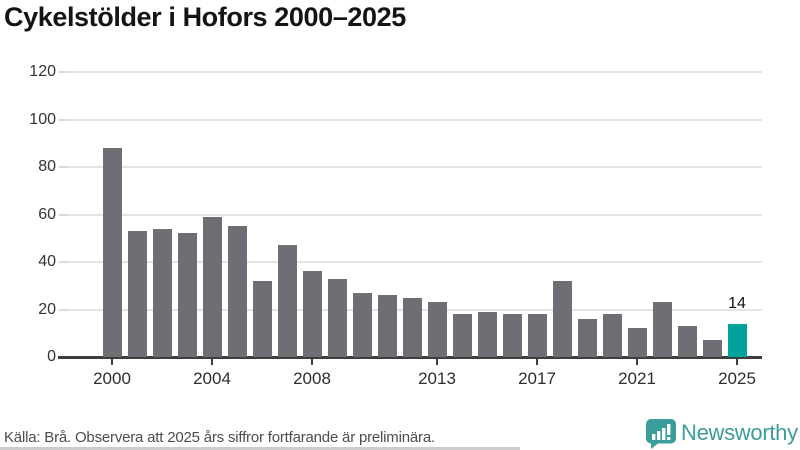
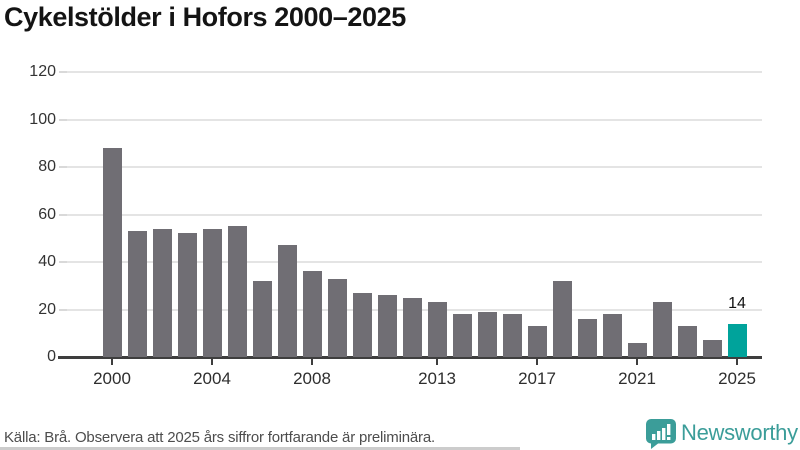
2004: 59 -> 54
2017: 18 -> 13
2021: 12 -> 6
